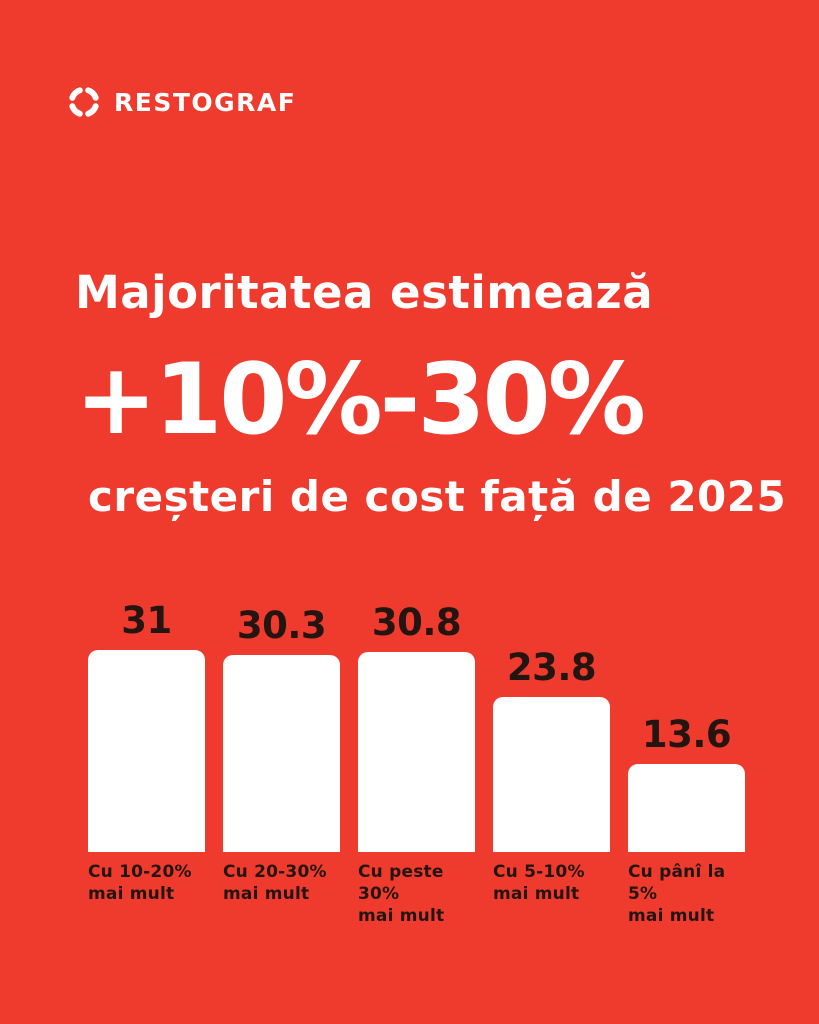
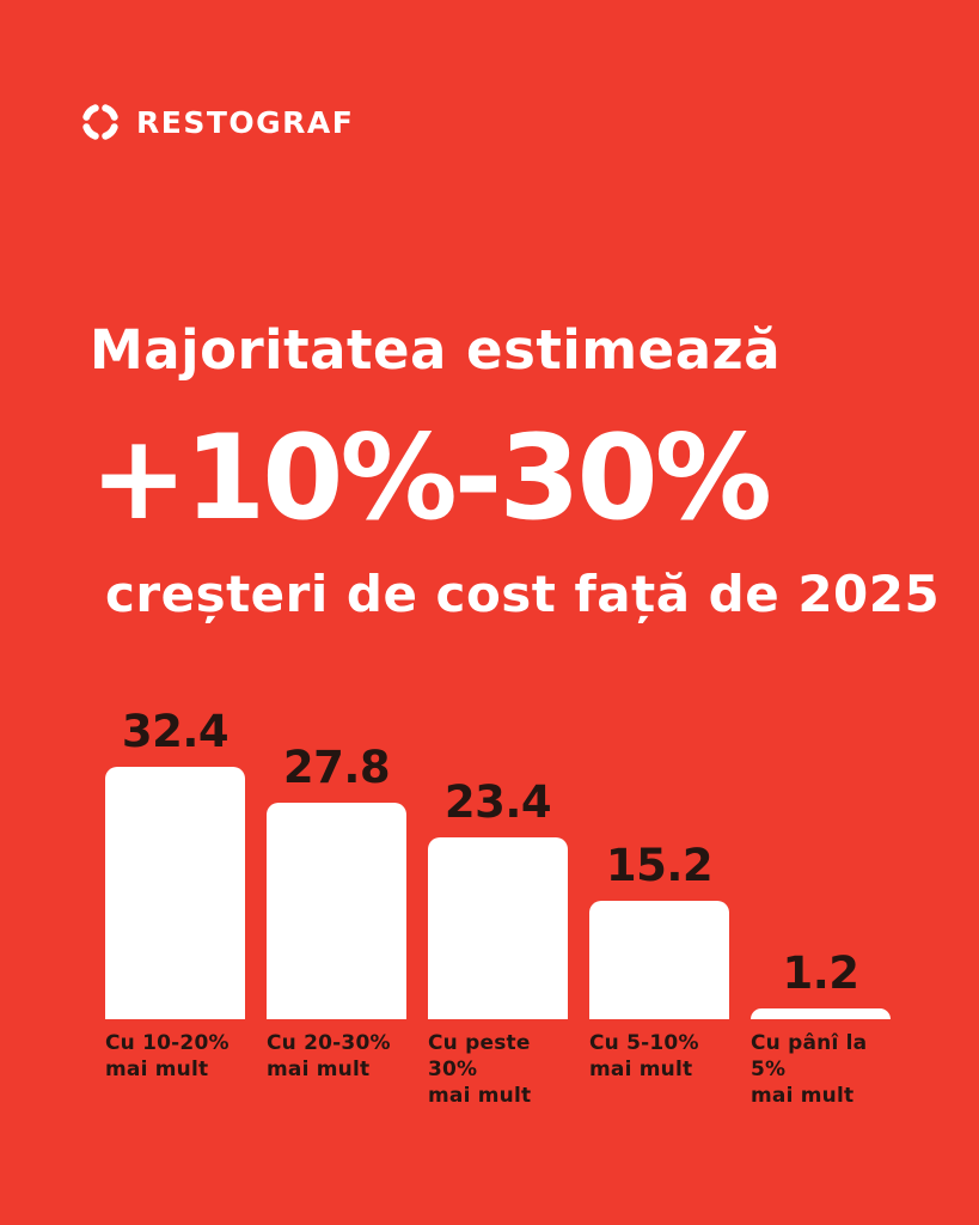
Cu 10-20% mai mult: 31 -> 32.4
Cu 20-30% mai mult: 30.3 -> 27.8
Cu peste 30% mai mult: 30.8 -> 23.4
Cu 5-10% mai mult: 23.8 -> 15.2
Cu pânî la 5% mai mult: 13.6 -> 1.2
